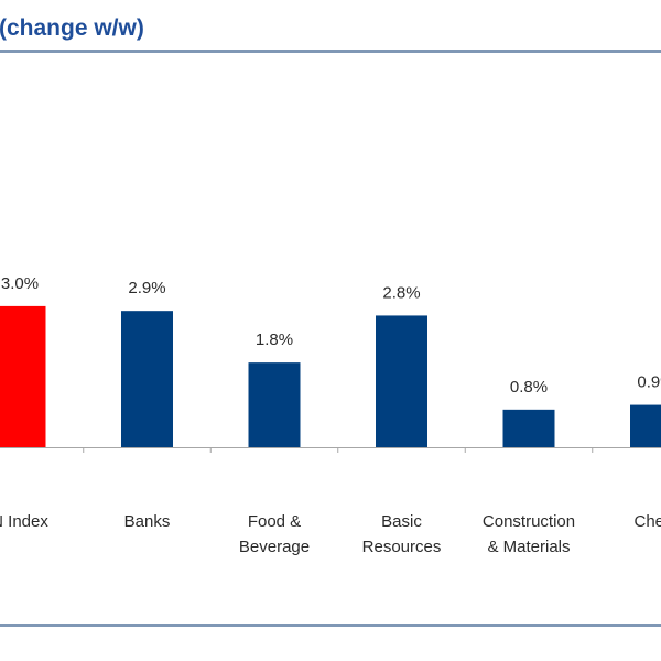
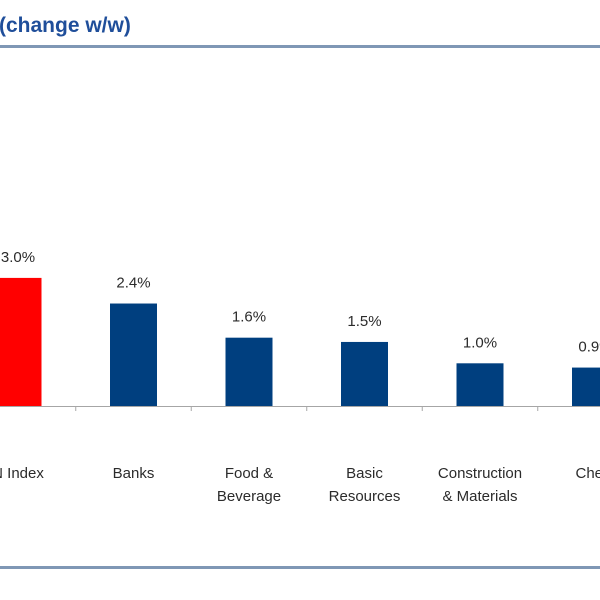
Banks: 2.9% -> 2.4%
Food & Beverage: 1.8% -> 1.6%
Basic Resources: 2.8% -> 1.5%
Construction & Materials: 0.8% -> 1.0%
